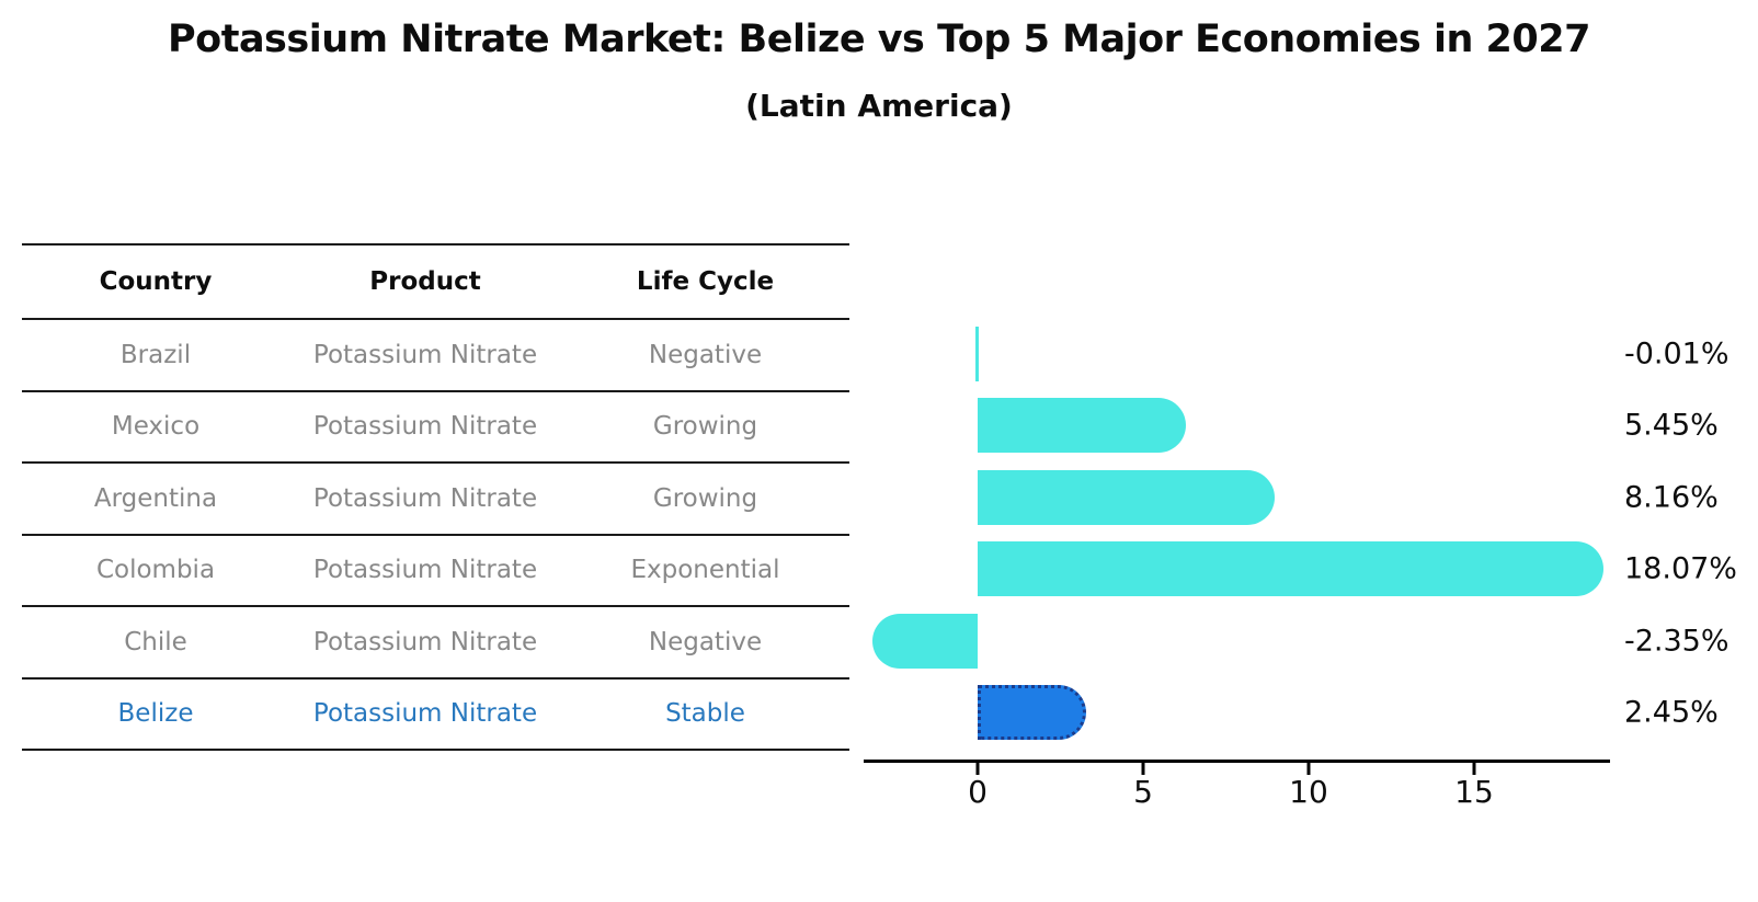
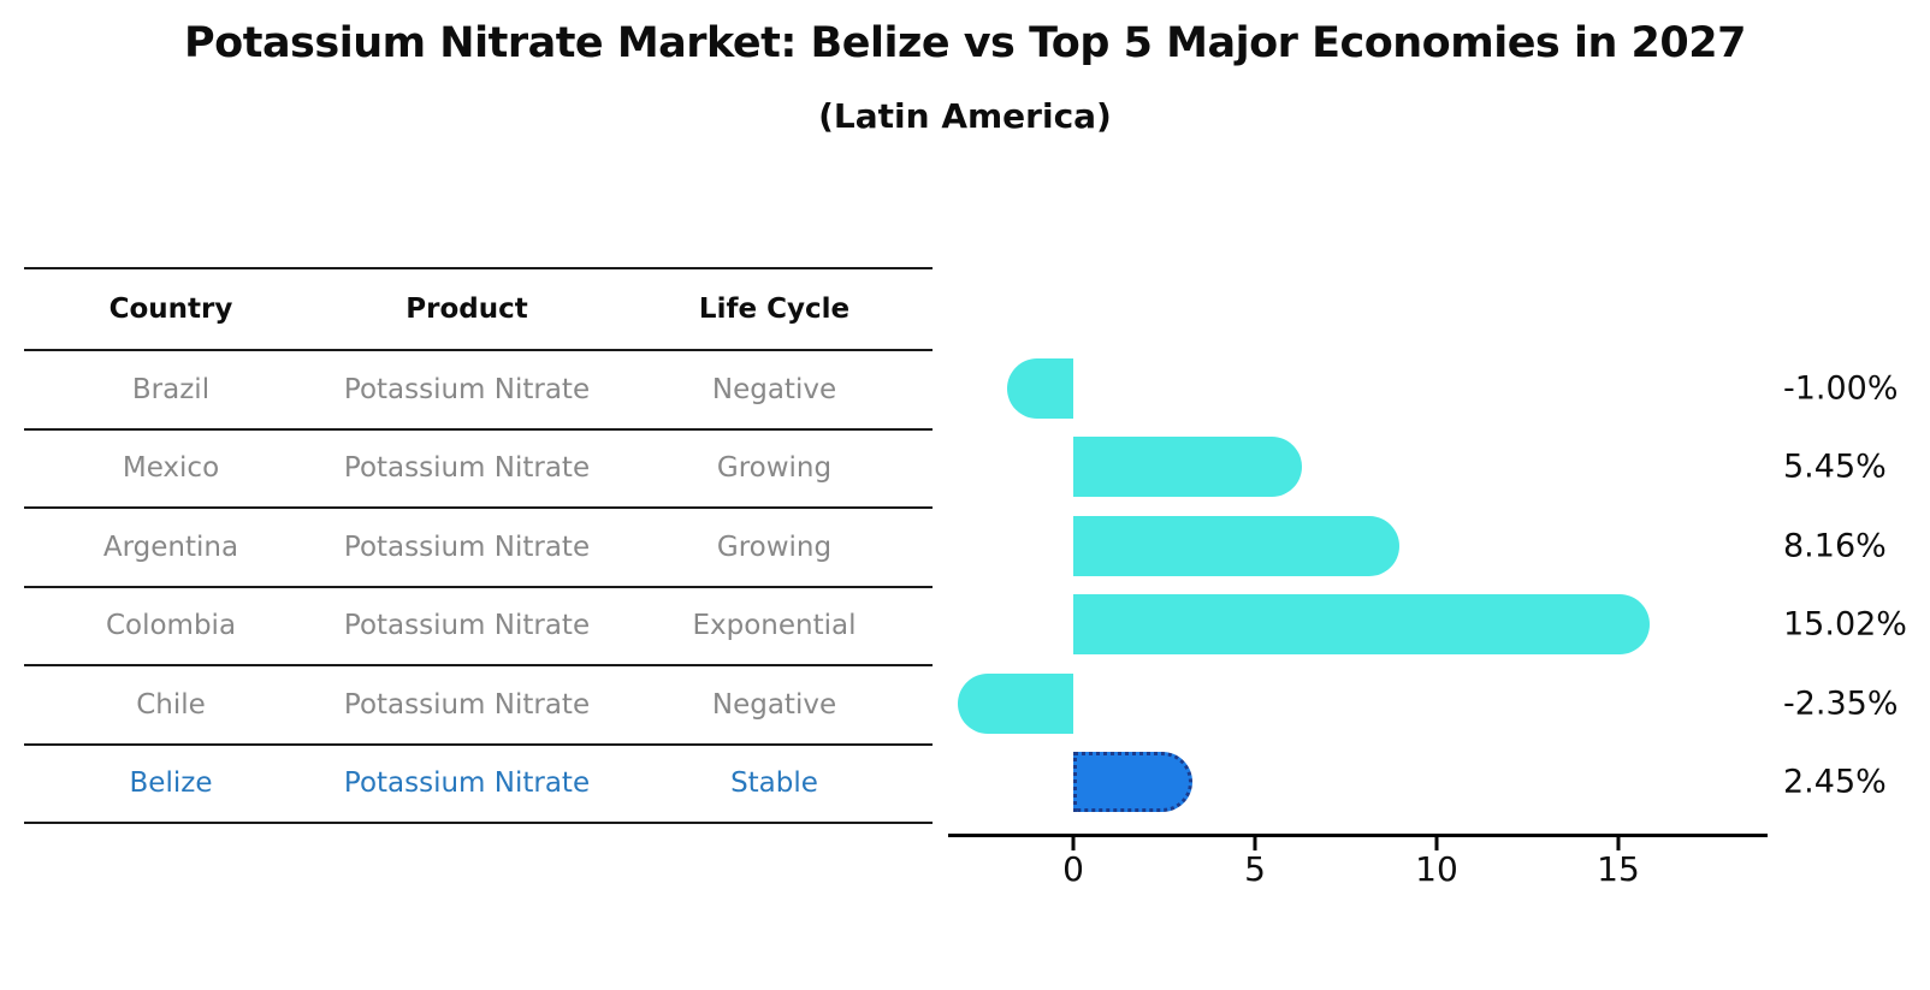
Brazil: -0.01% -> -1.00%
Colombia: 18.07% -> 15.02%
